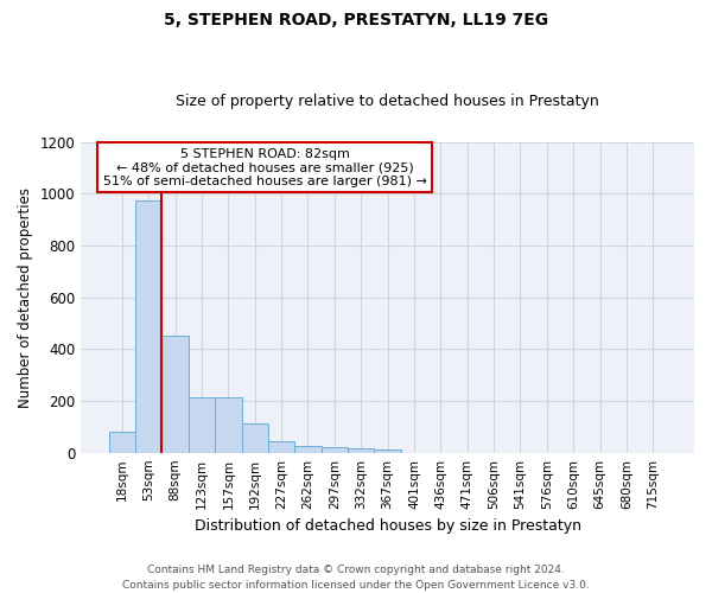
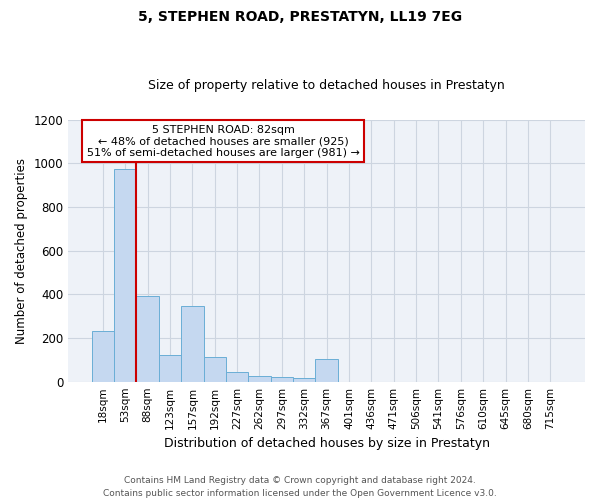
18sqm: 80 -> 230
88sqm: 450 -> 390
123sqm: 215 -> 120
157sqm: 215 -> 345
367sqm: 10 -> 105
